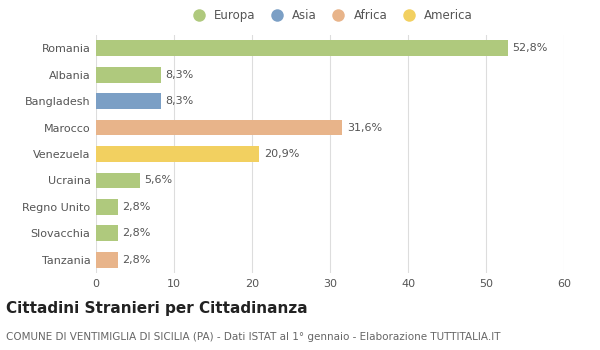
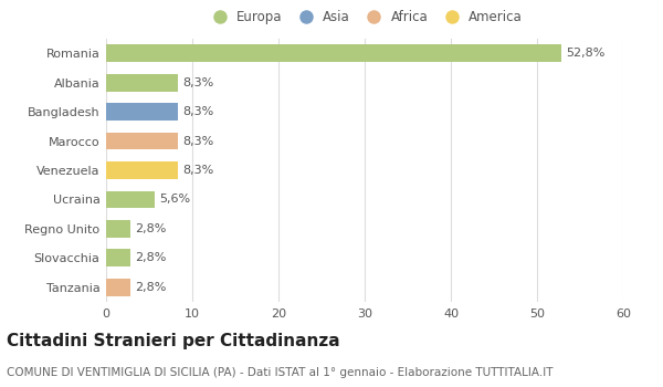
Marocco: 31,6% -> 8,3%
Venezuela: 20,9% -> 8,3%
